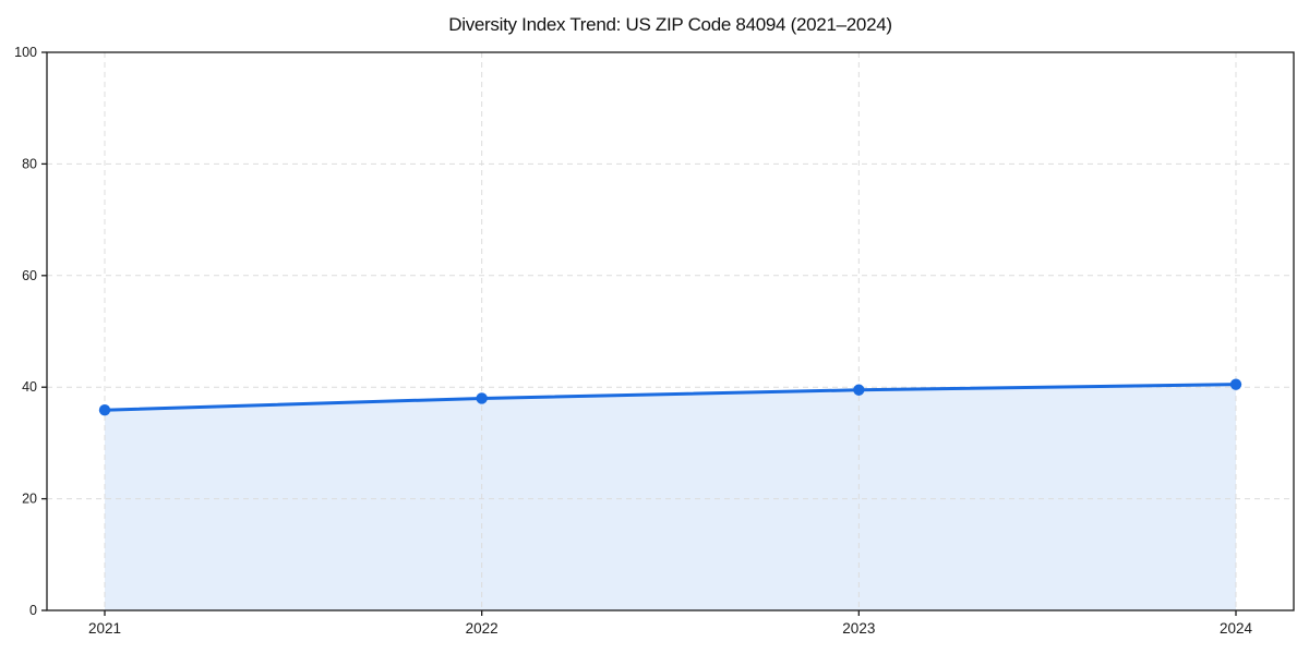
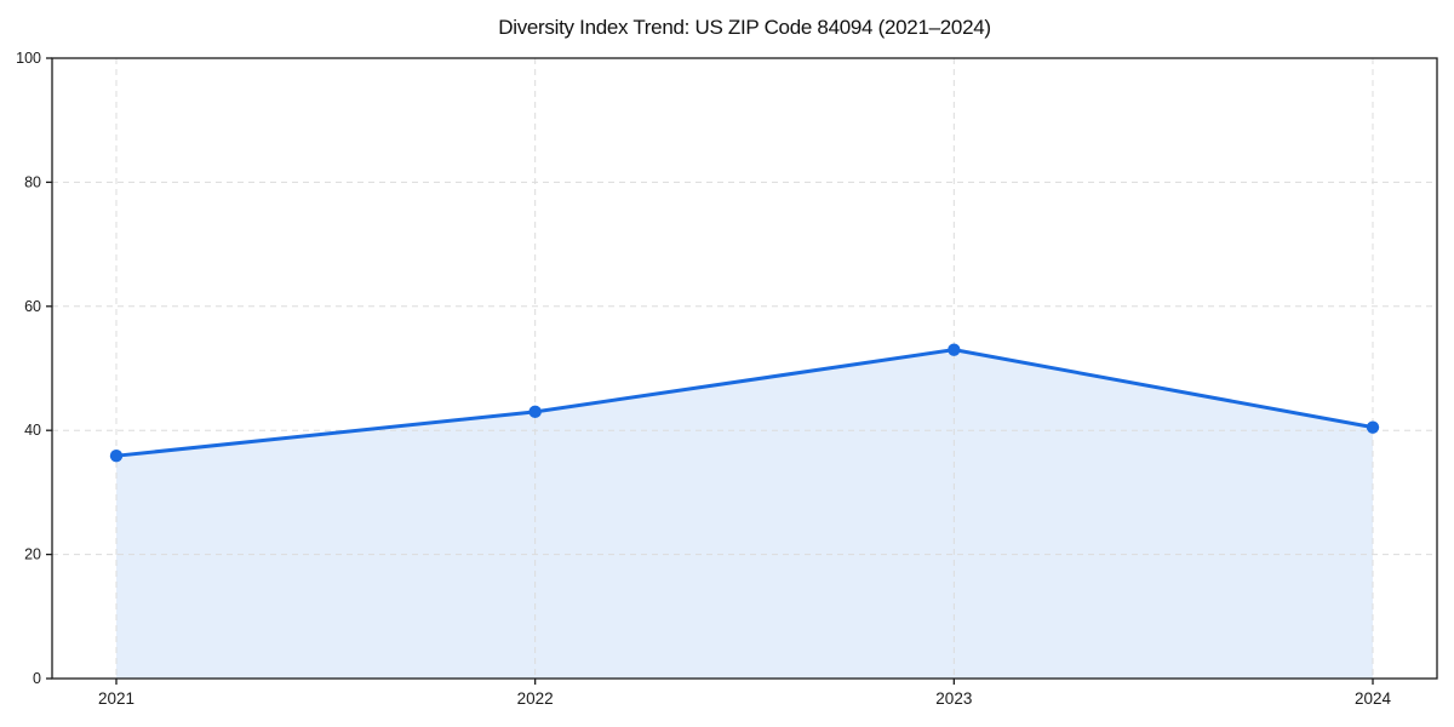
2022: 38 -> 43
2023: 40 -> 53
